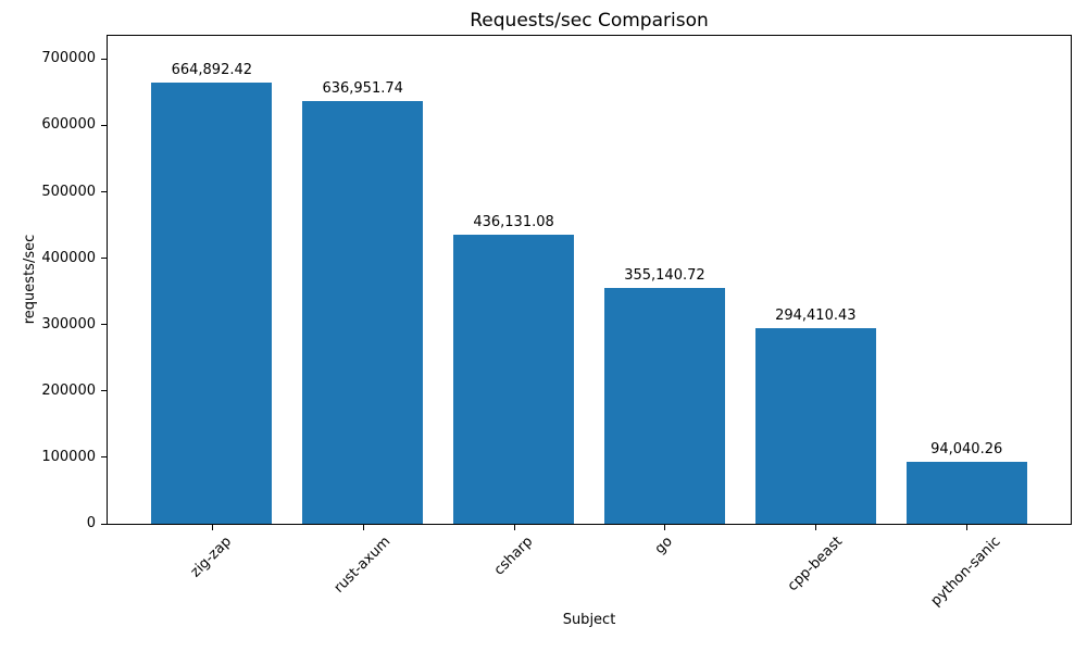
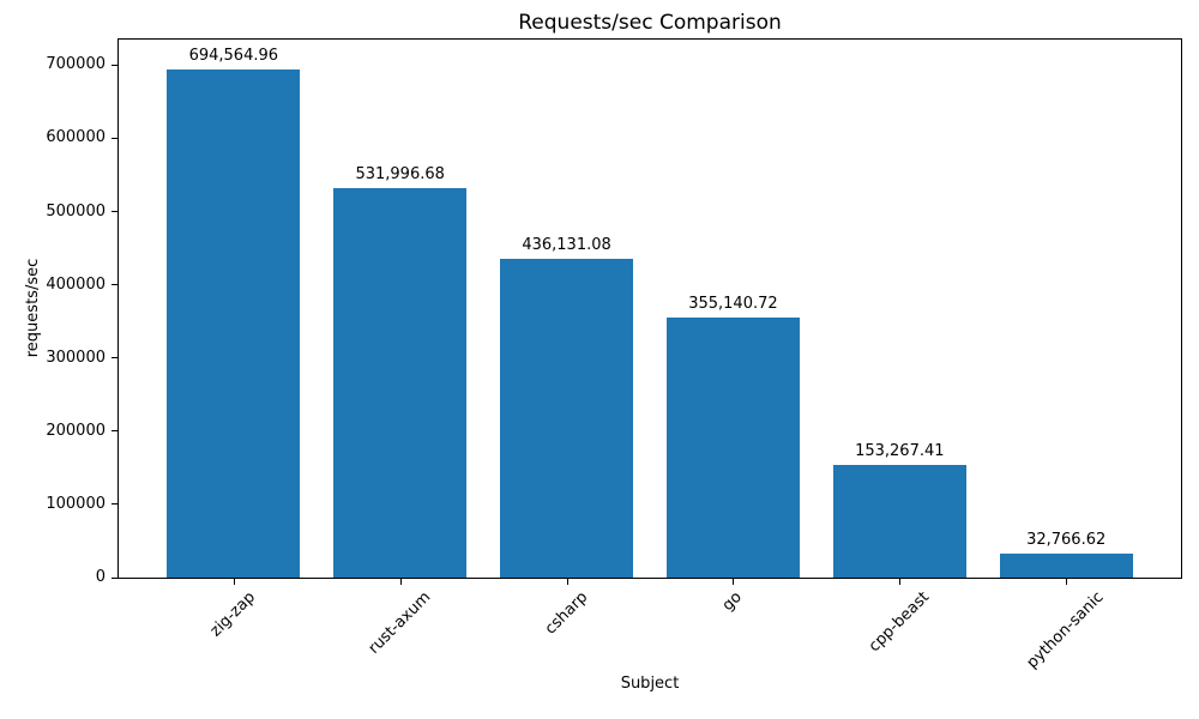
zig-zap: 664,892.42 -> 694,564.96
rust-axum: 636,951.74 -> 531,996.68
cpp-beast: 294,410.43 -> 153,267.41
python-sanic: 94,040.26 -> 32,766.62
